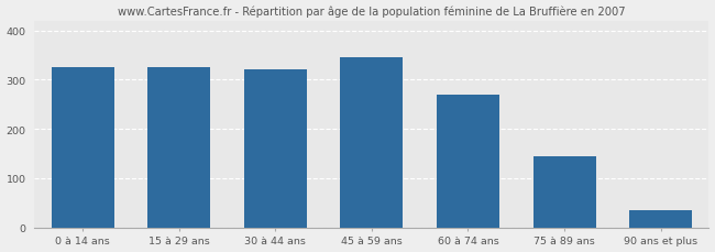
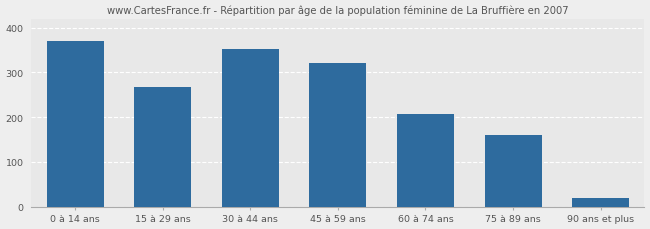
0 à 14 ans: 325 -> 370
15 à 29 ans: 325 -> 268
30 à 44 ans: 320 -> 352
45 à 59 ans: 345 -> 322
60 à 74 ans: 270 -> 208
75 à 89 ans: 145 -> 160
90 ans et plus: 35 -> 20
